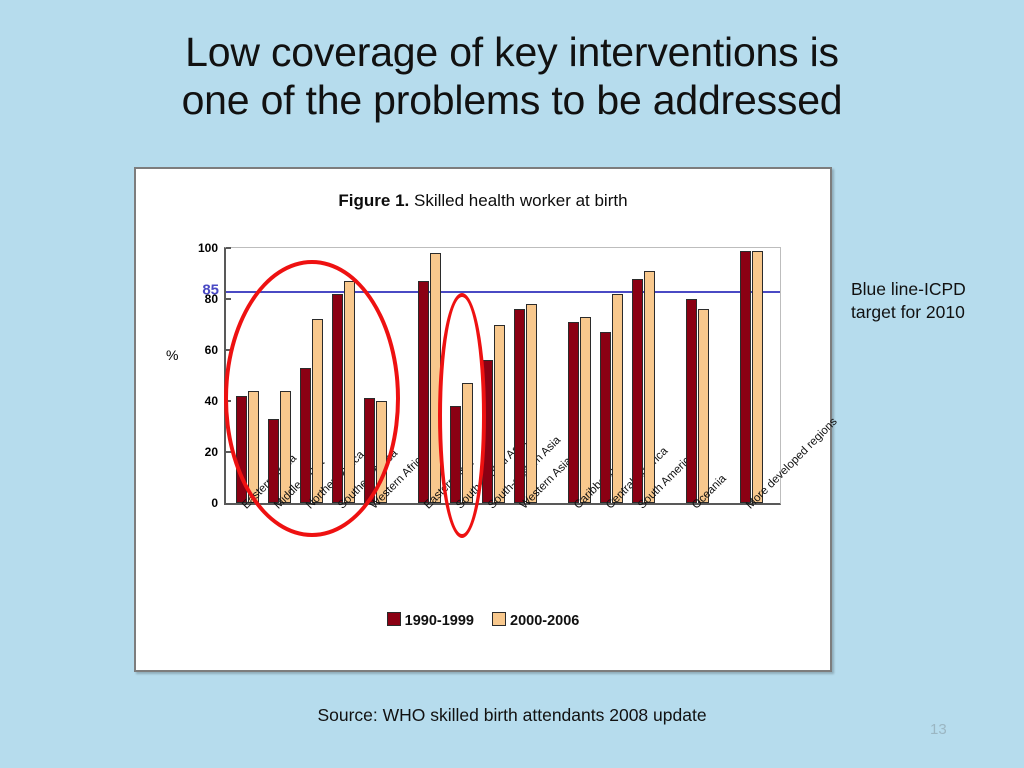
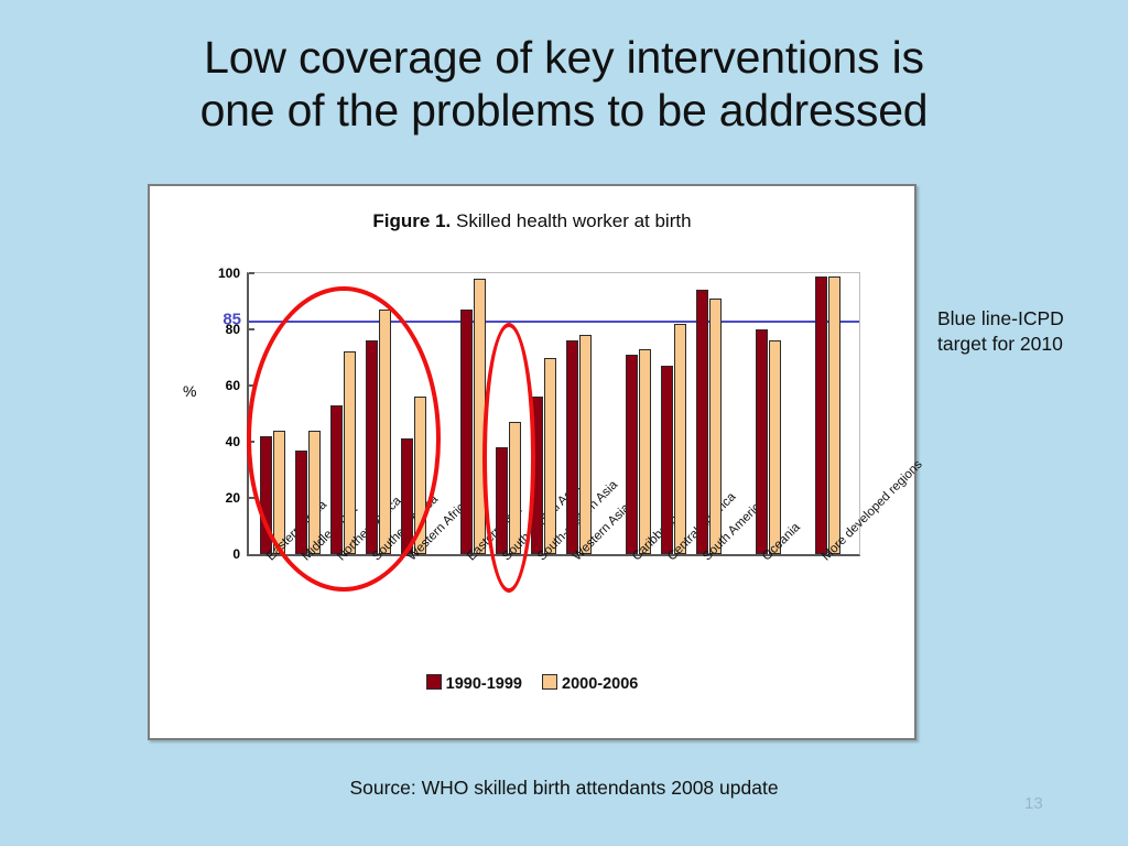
1990-1999/Middle Africa: 33 -> 37
1990-1999/Southern Africa: 82 -> 76
2000-2006/Western Africa: 40 -> 56
1990-1999/South America: 88 -> 94
